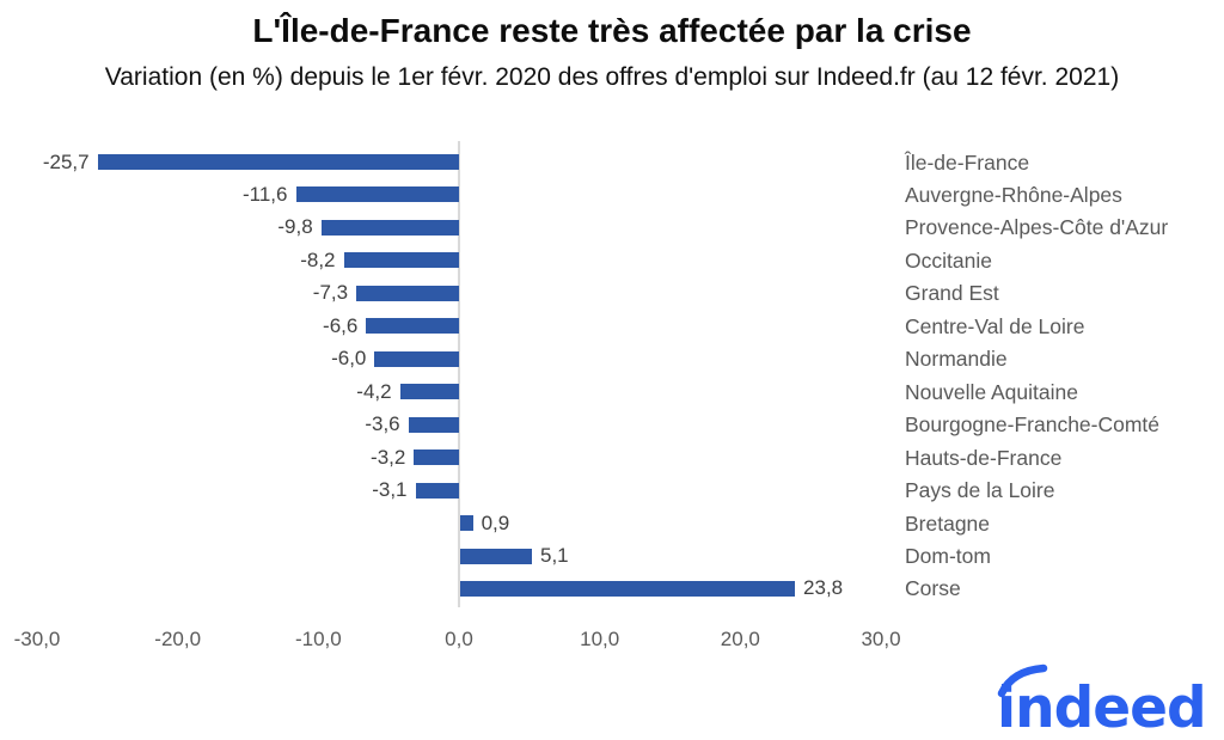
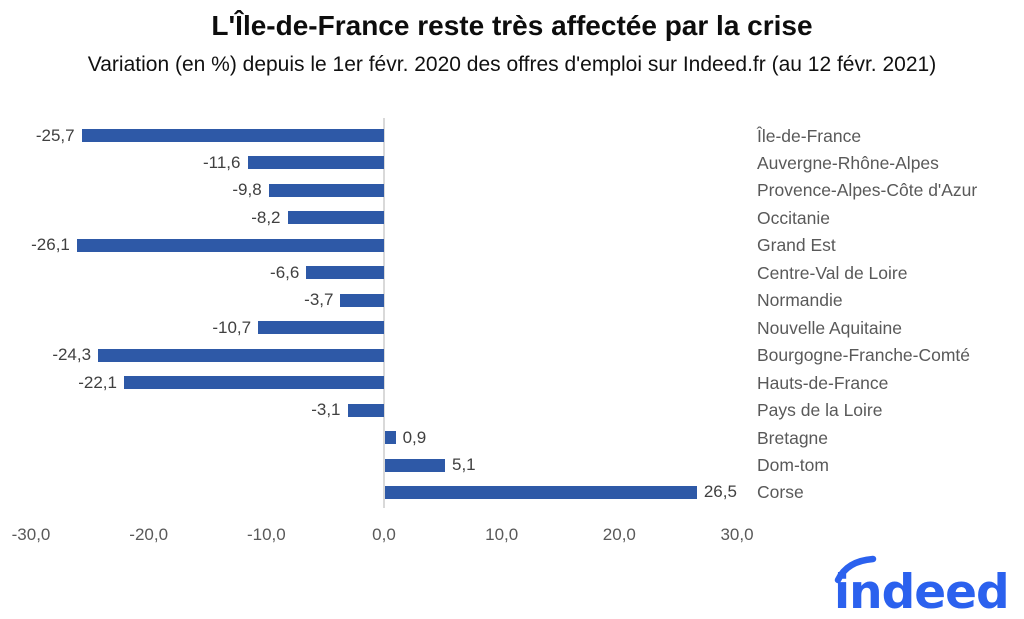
Grand Est: -7,3 -> -26,1
Normandie: -6,0 -> -3,7
Nouvelle Aquitaine: -4,2 -> -10,7
Bourgogne-Franche-Comté: -3,6 -> -24,3
Hauts-de-France: -3,2 -> -22,1
Corse: 23,8 -> 26,5
